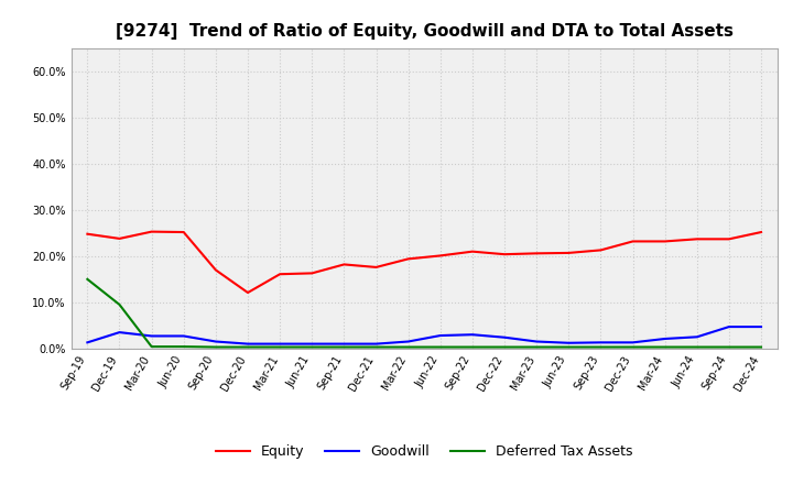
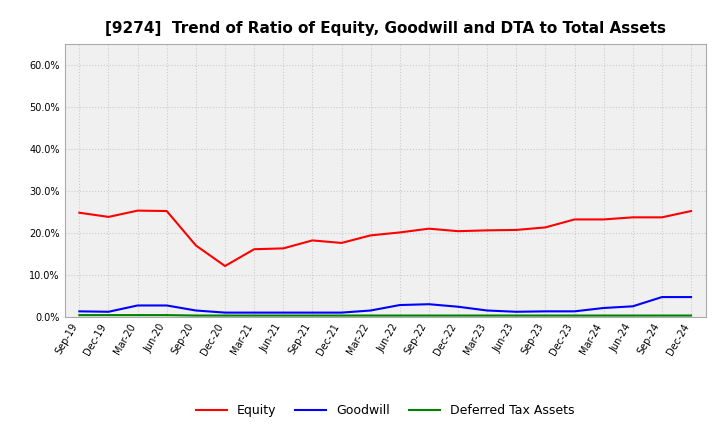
Deferred Tax Assets/Sep-19: 15.0% -> 0.4%
Goodwill/Dec-19: 3.5% -> 1.2%
Deferred Tax Assets/Dec-19: 9.5% -> 0.4%
